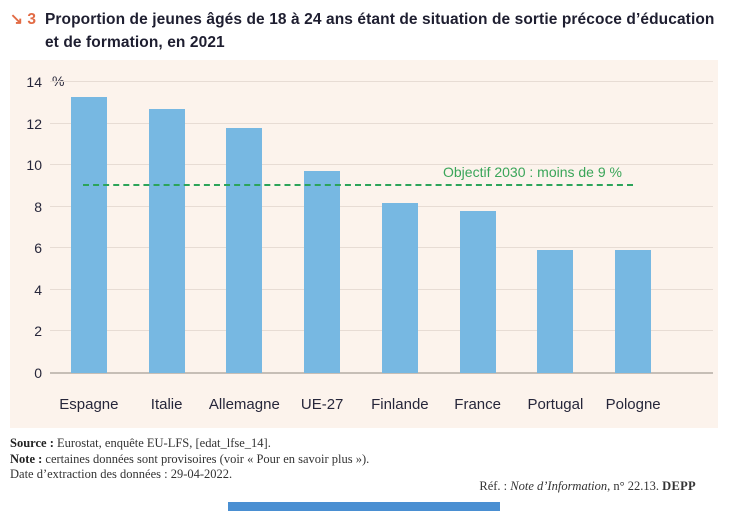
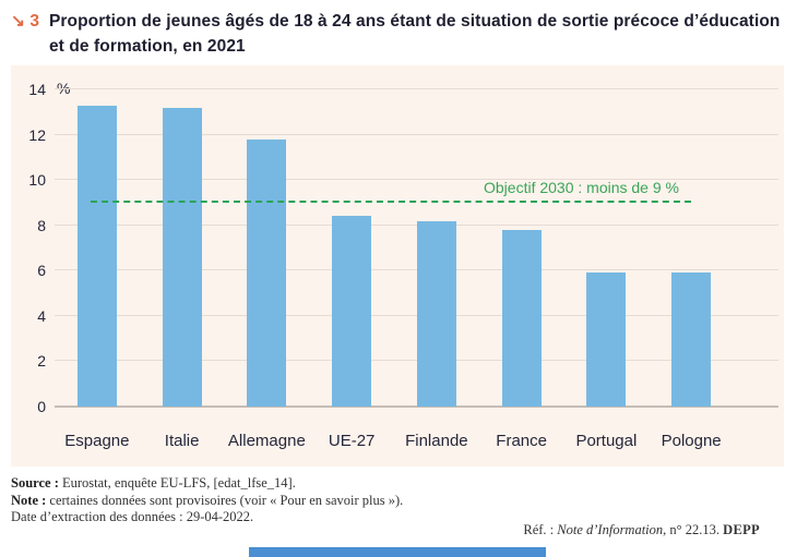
Italie: 12.7 -> 13.2
UE-27: 9.7 -> 8.4
